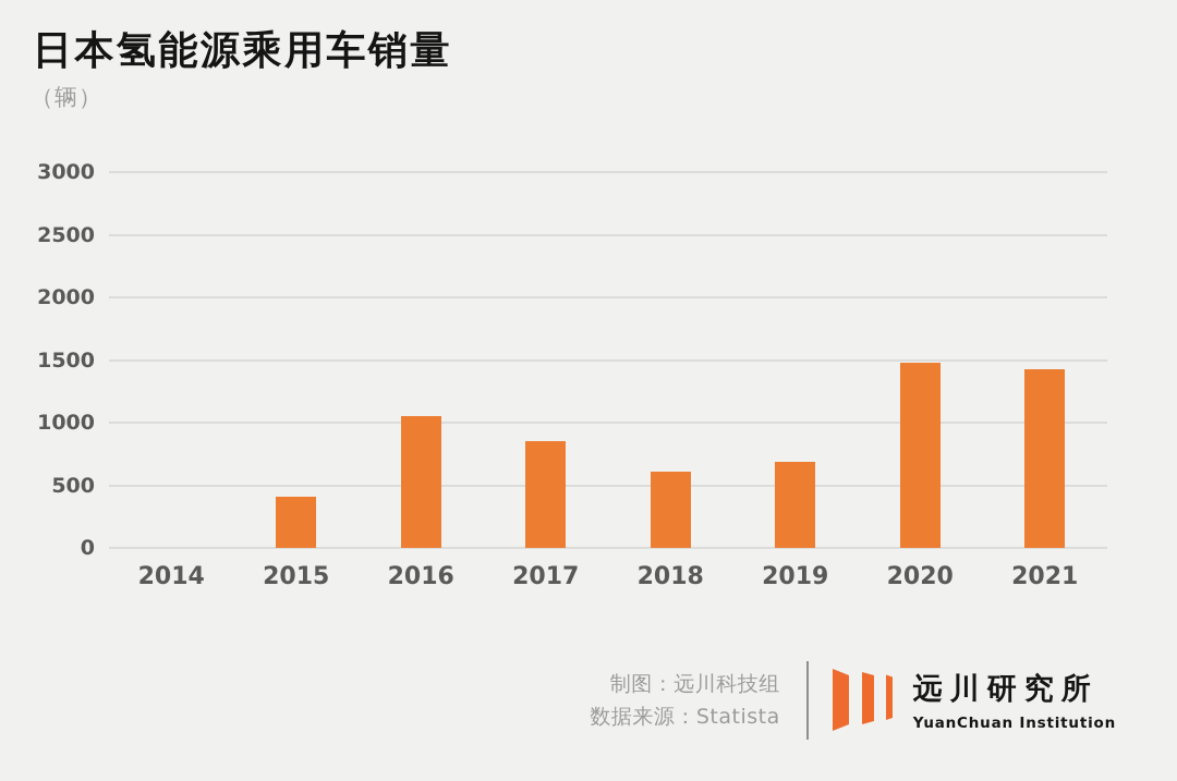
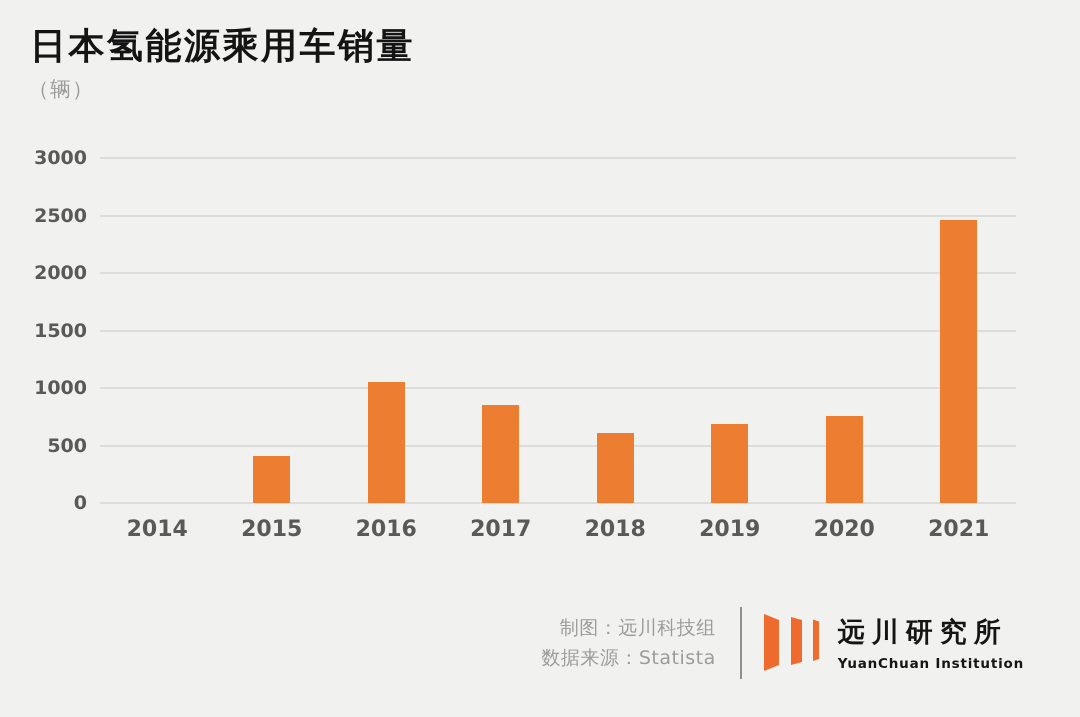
2020: 1480 -> 760
2021: 1430 -> 2460
